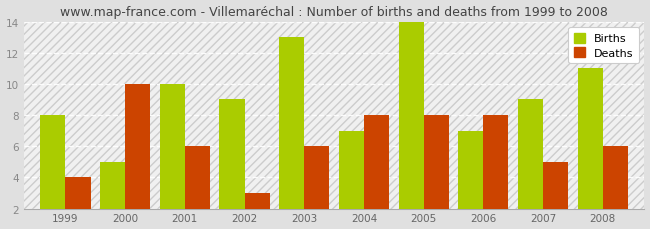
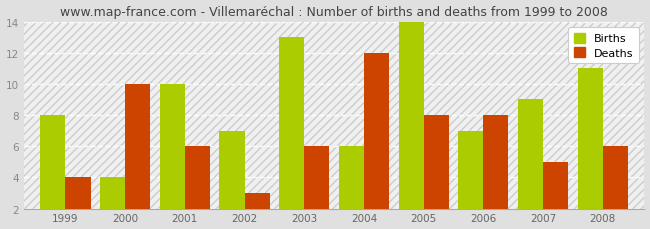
Births/2000: 5 -> 4
Births/2002: 9 -> 7
Births/2004: 7 -> 6
Deaths/2004: 8 -> 12
